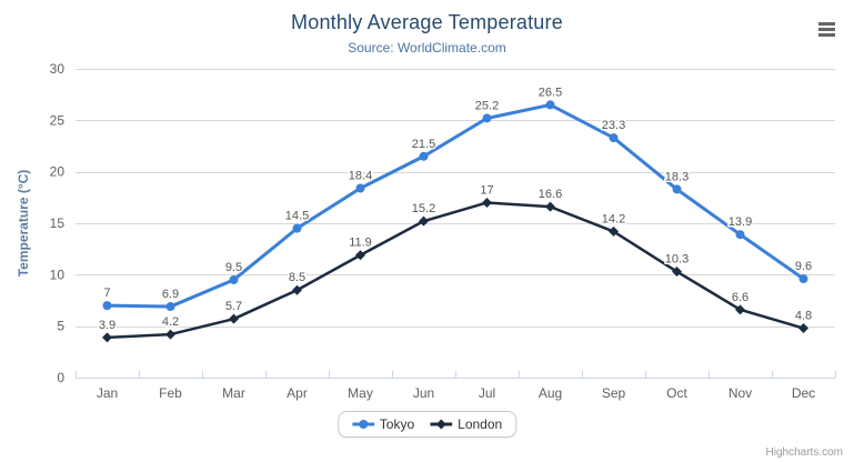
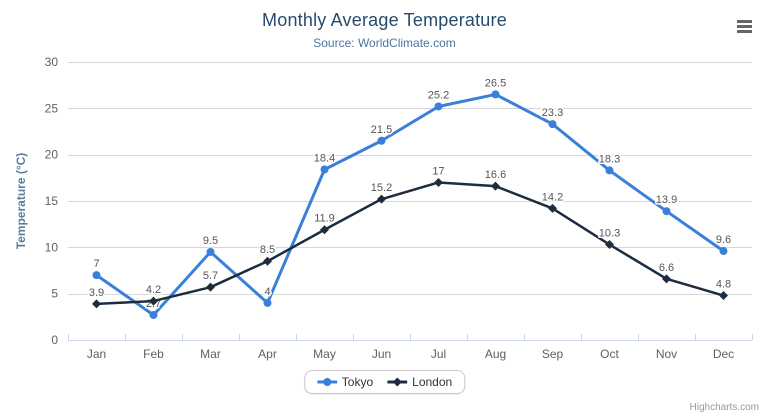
Tokyo/Feb: 6.9 -> 2.7
Tokyo/Apr: 14.5 -> 4
